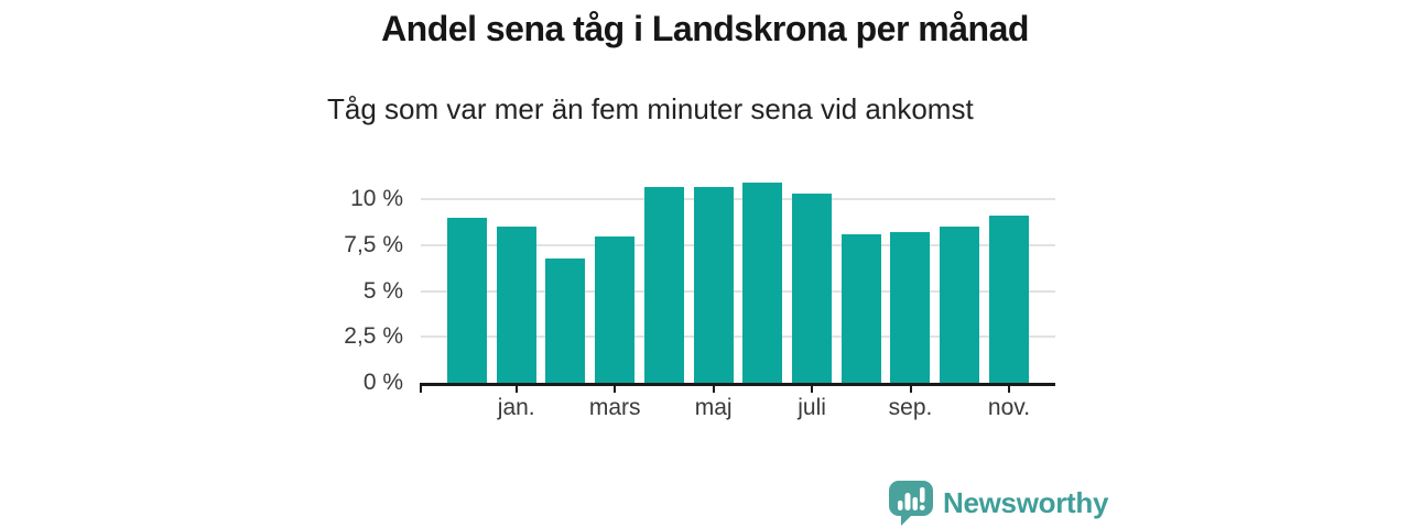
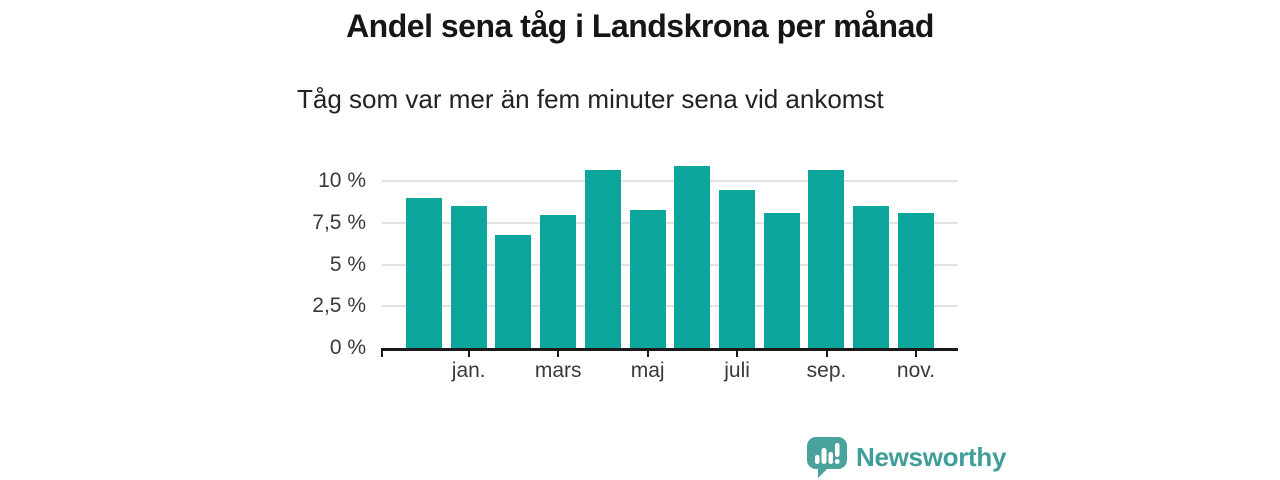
maj: 10.7% -> 8.3%
juli: 10.3% -> 9.5%
sep.: 8.2% -> 10.7%
nov.: 9.1% -> 8.1%
